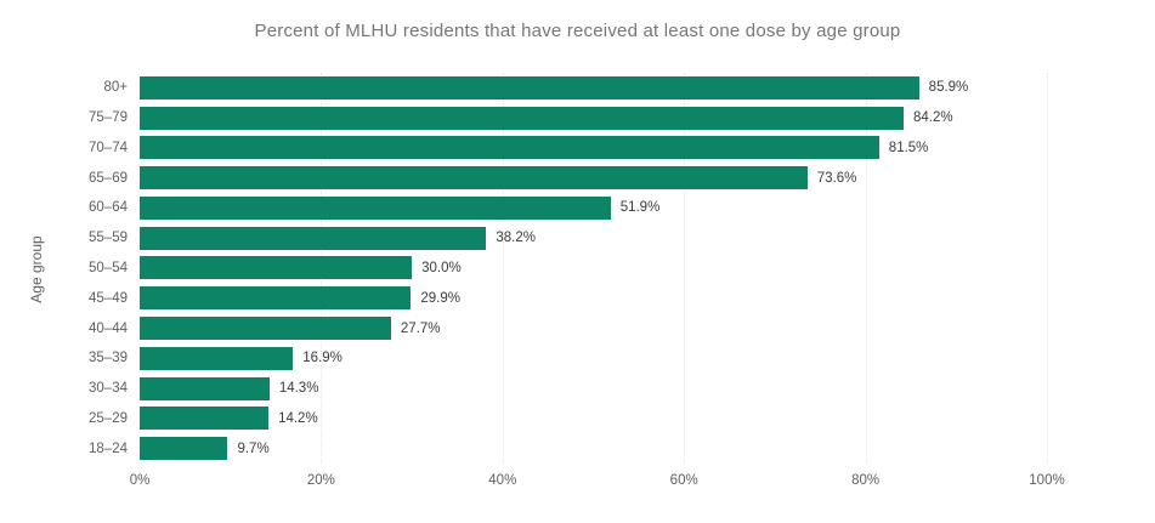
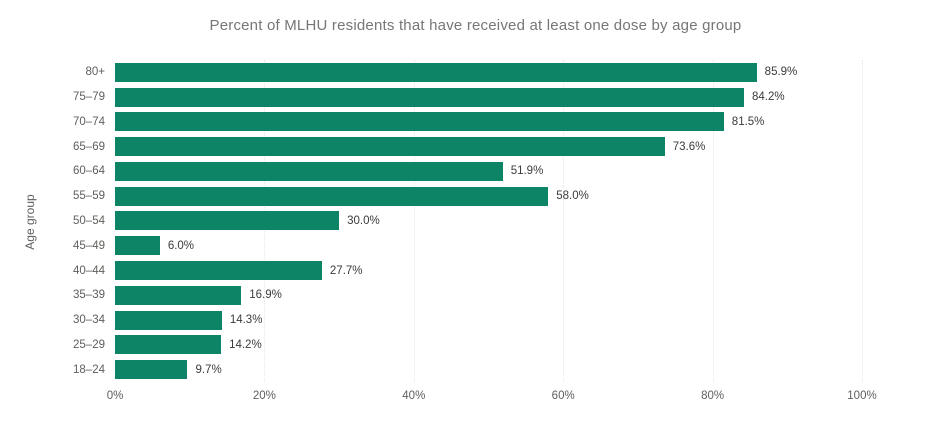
55–59: 38.2% -> 58.0%
45–49: 29.9% -> 6.0%
